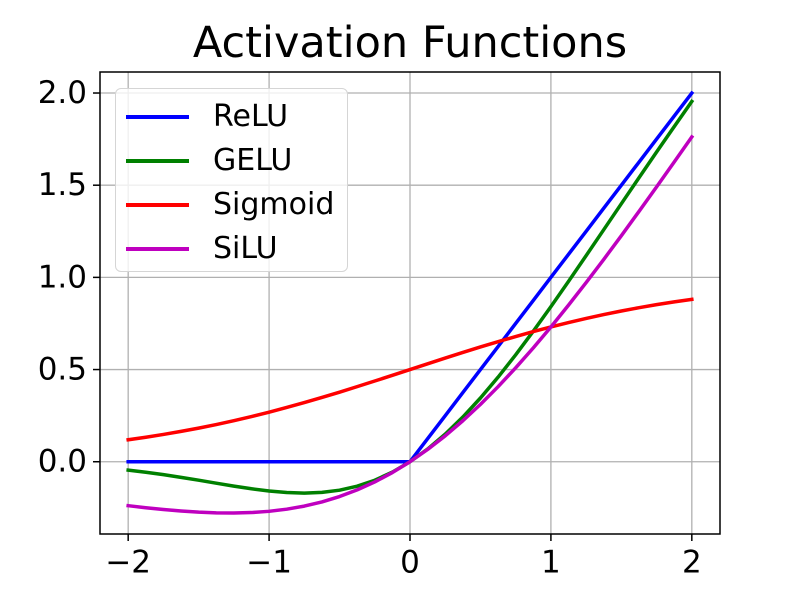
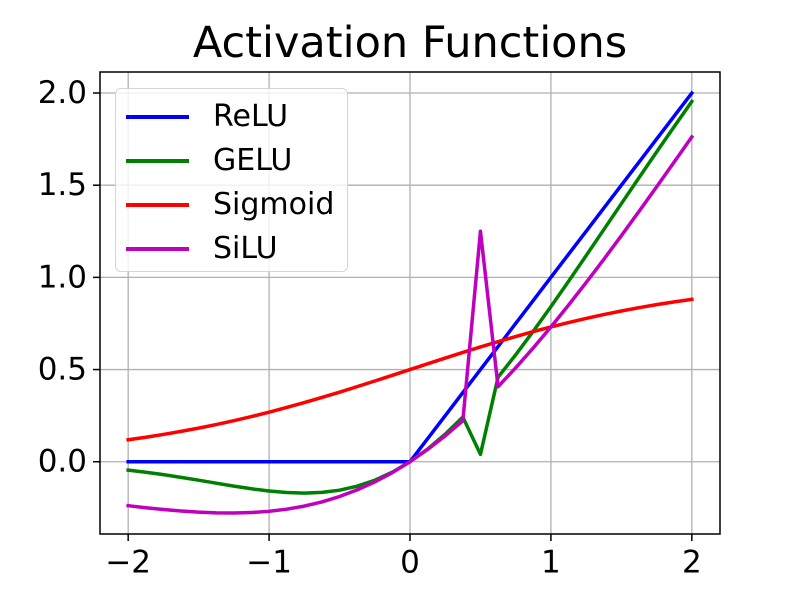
GELU/0.5: 0.35 -> 0.04
SiLU/0.5: 0.31 -> 1.25
